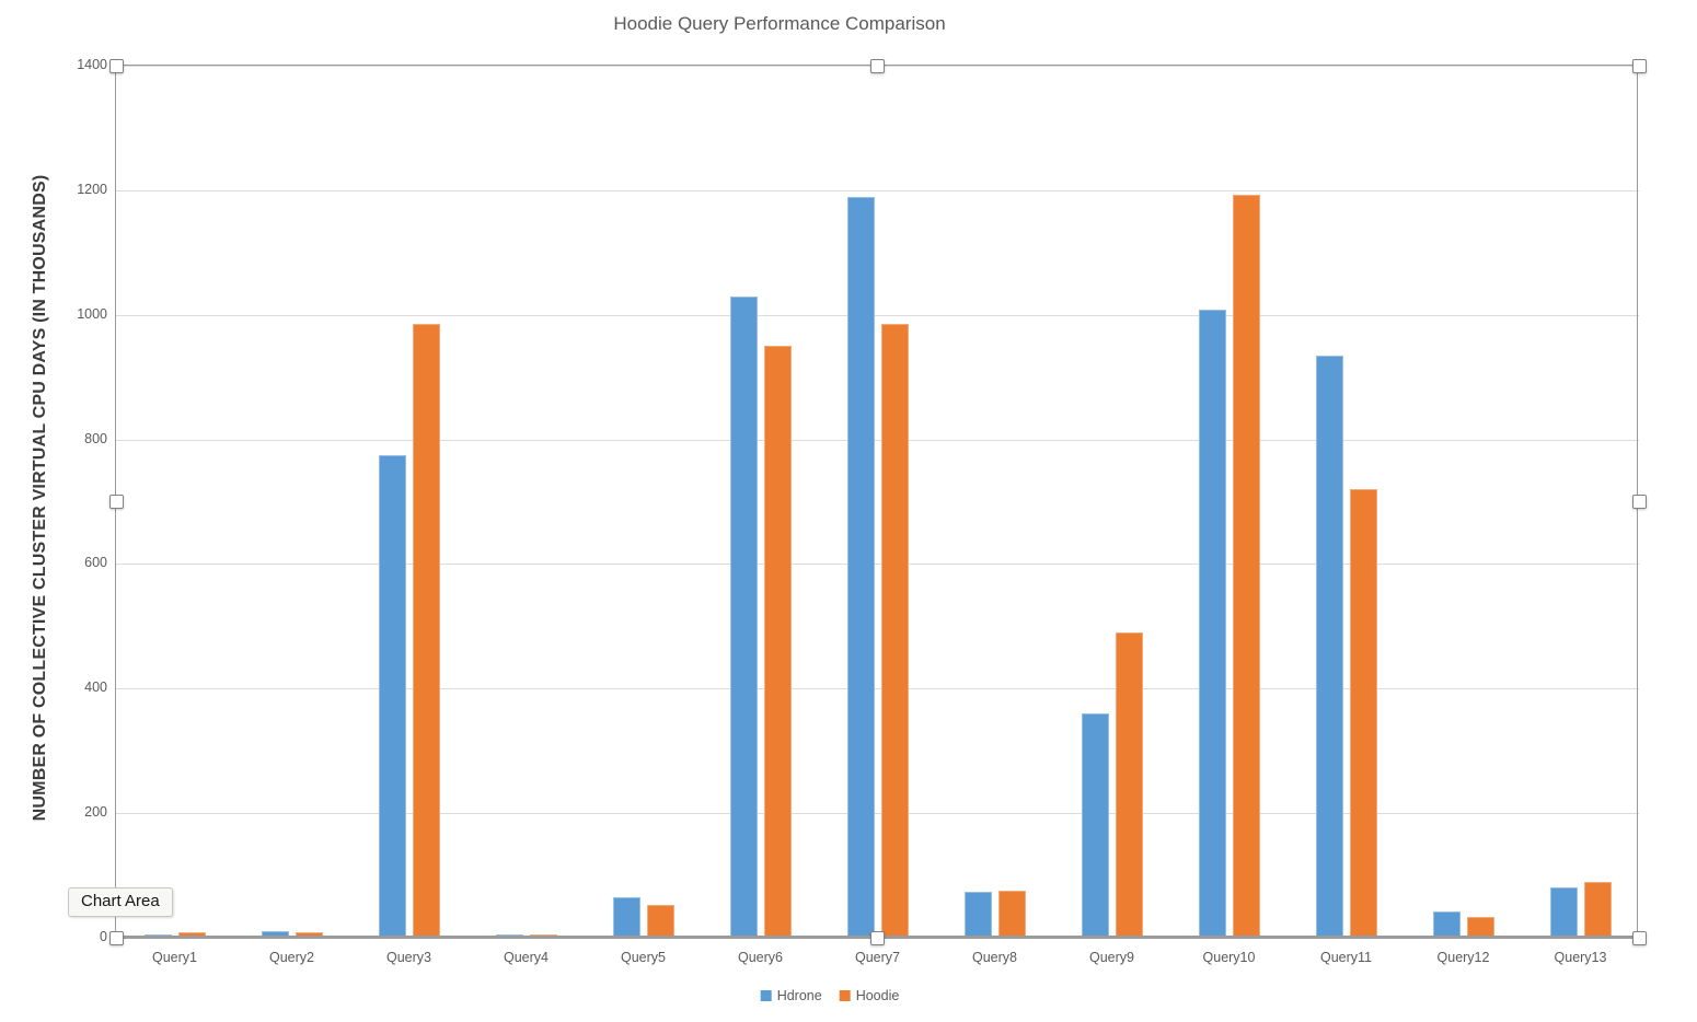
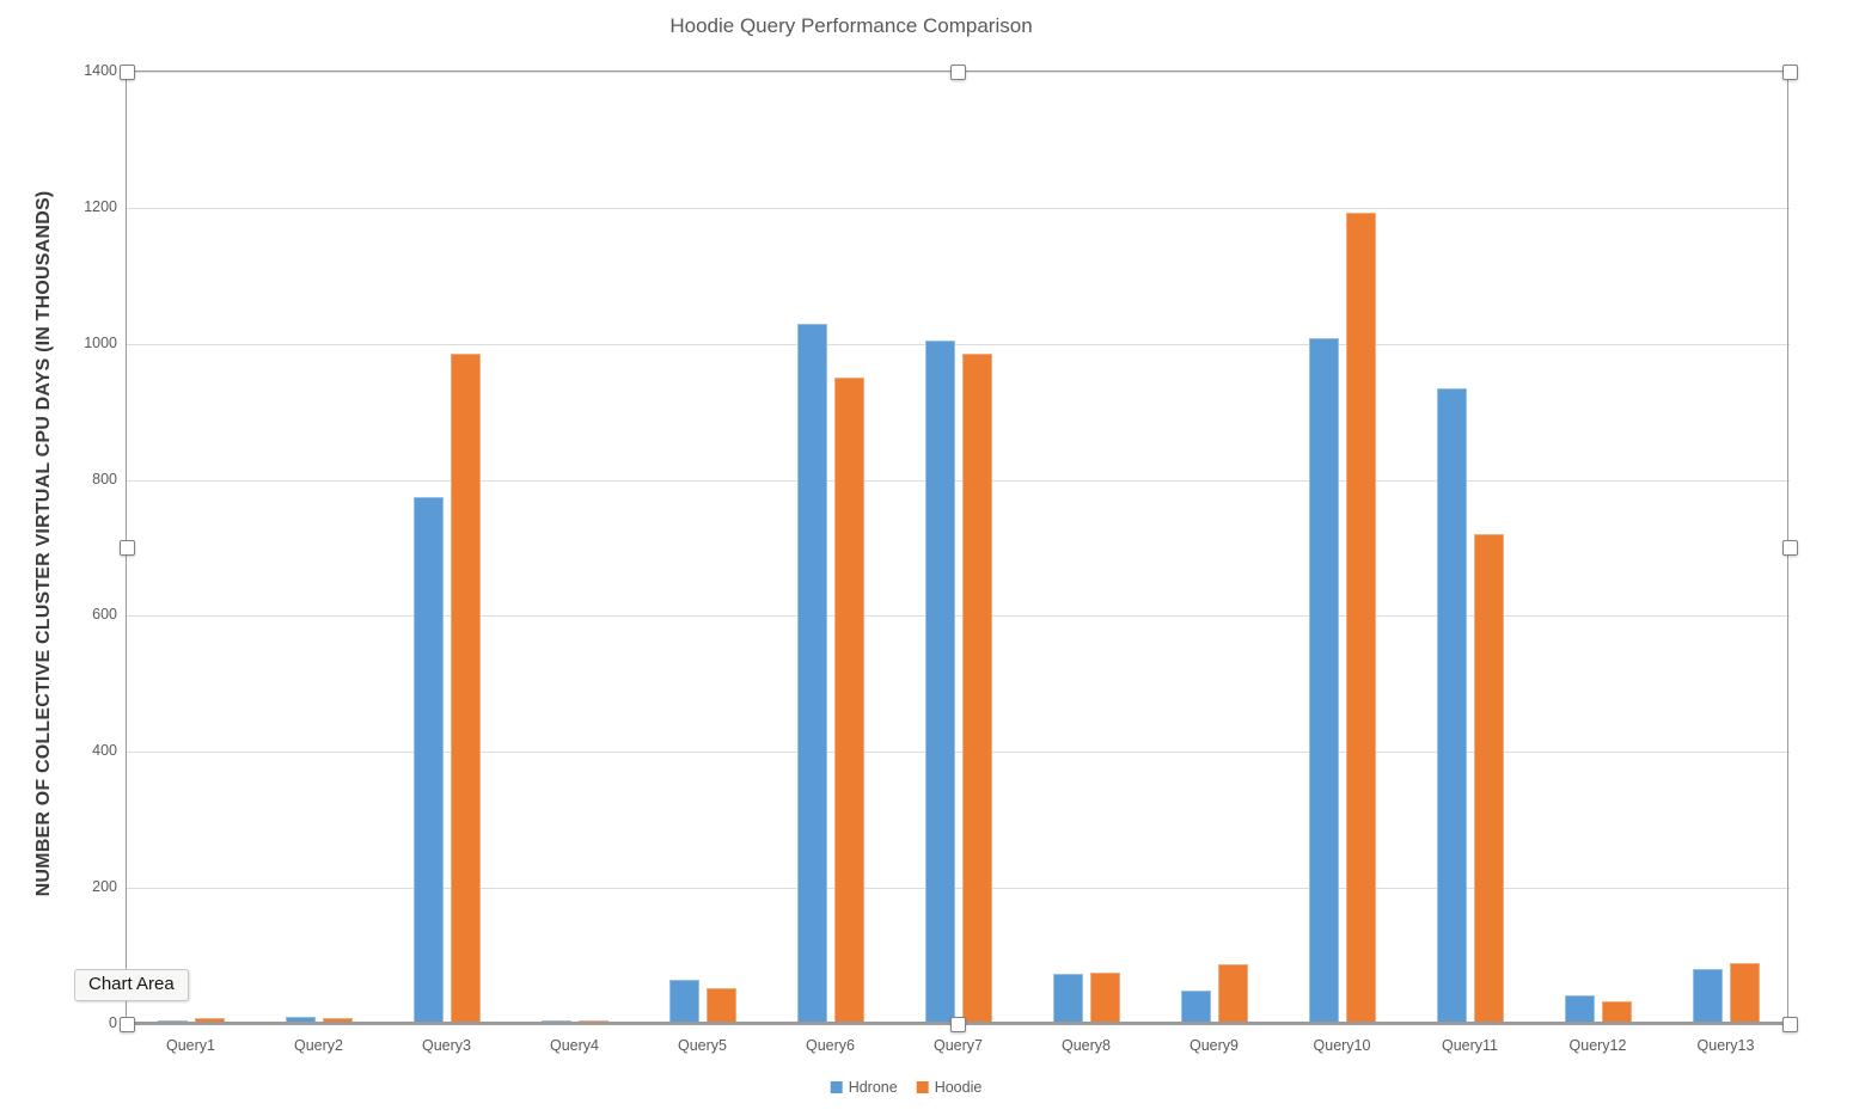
Hdrone/Query7: 1190 -> 1000
Hdrone/Query9: 360 -> 50
Hoodie/Query9: 490 -> 90
